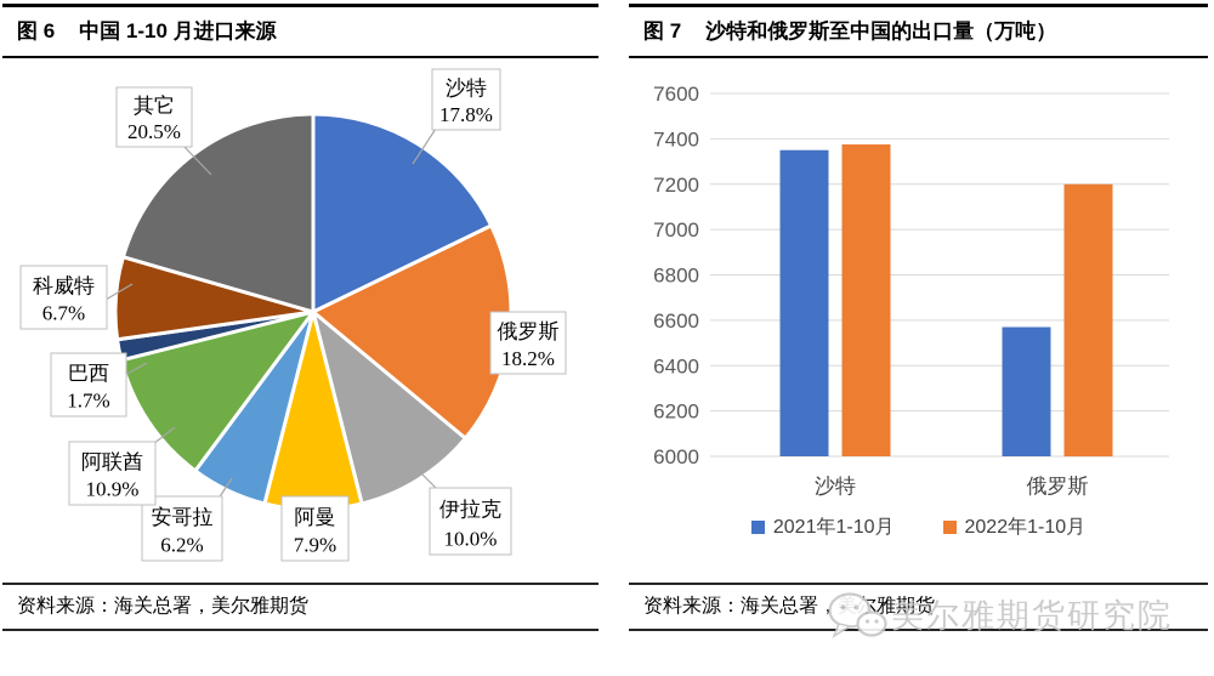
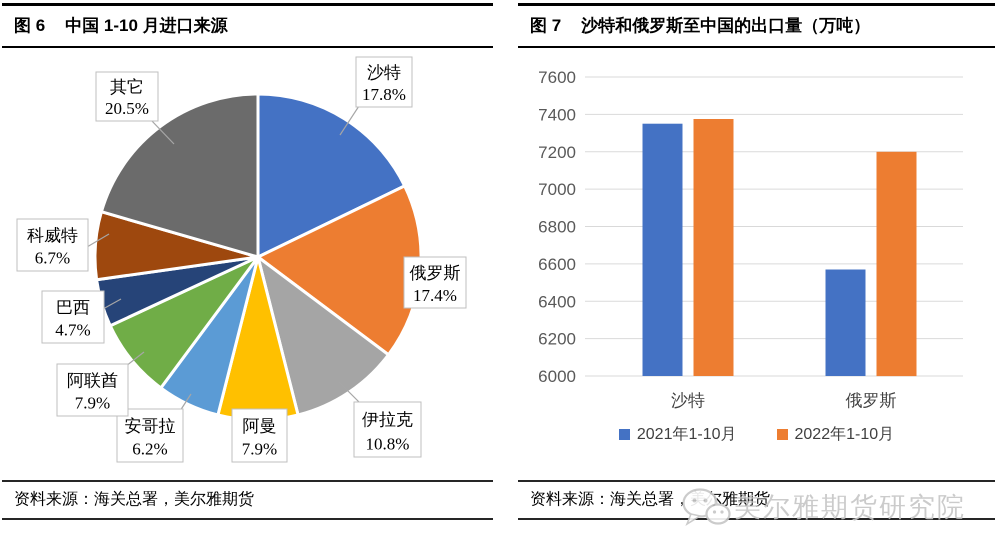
中国 1-10 月进口来源/俄罗斯: 18.2% -> 17.4%
中国 1-10 月进口来源/伊拉克: 10.0% -> 10.8%
中国 1-10 月进口来源/阿联酋: 10.9% -> 7.9%
中国 1-10 月进口来源/巴西: 1.7% -> 4.7%
